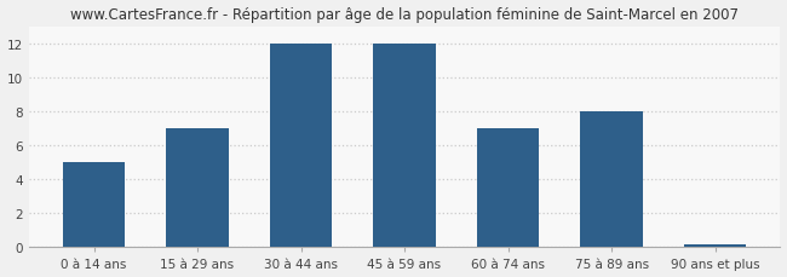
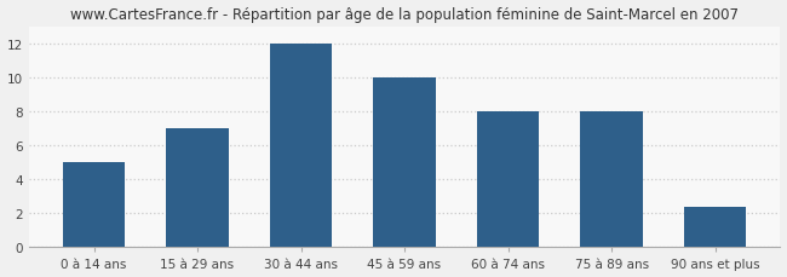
45 à 59 ans: 12.0 -> 10.0
60 à 74 ans: 7.0 -> 8.0
90 ans et plus: 0.2 -> 2.4
